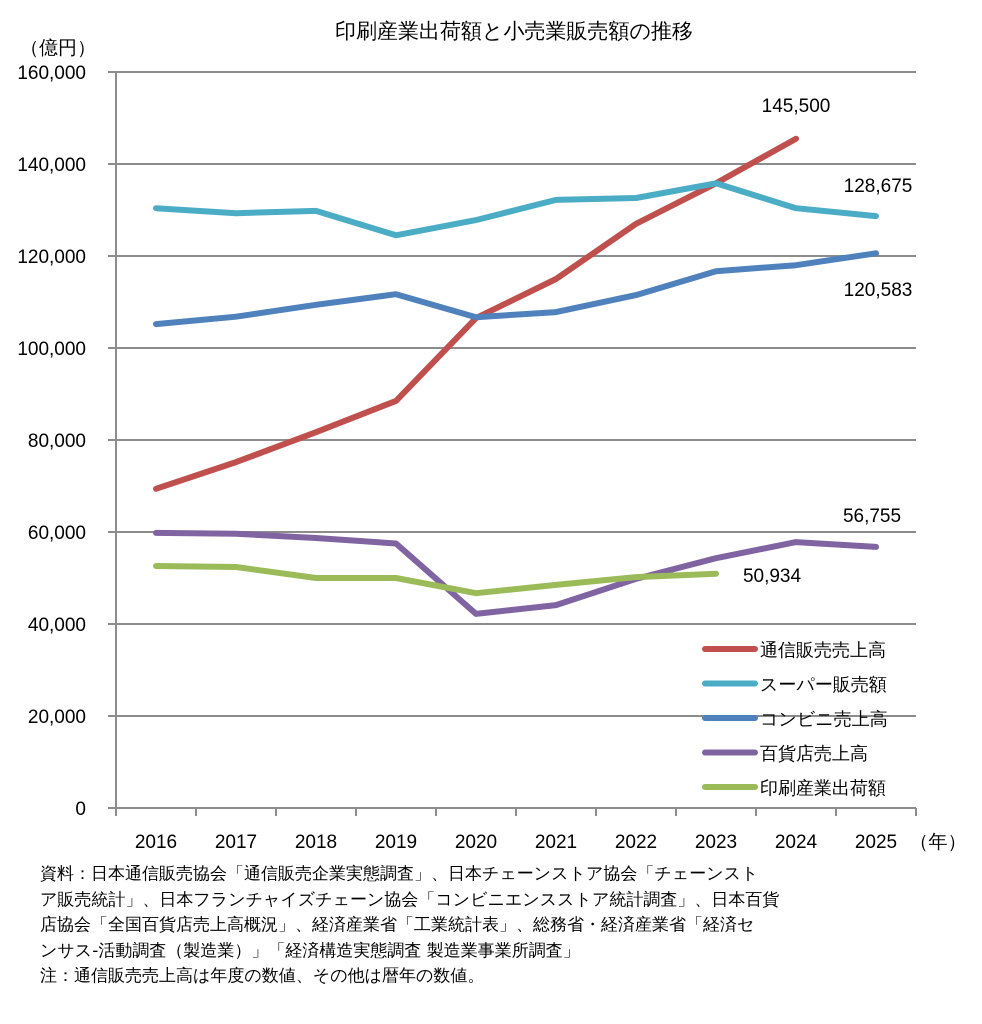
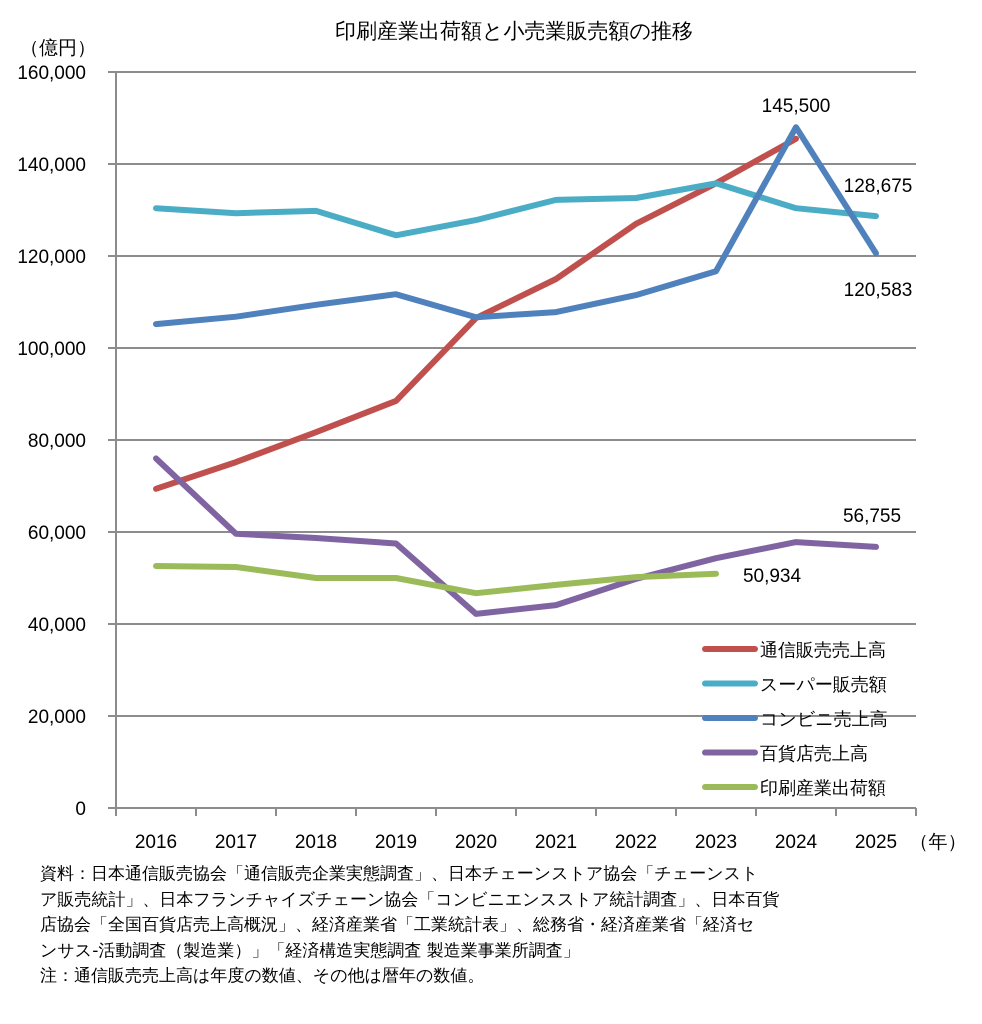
百貨店売上高/2016: 60000 -> 76000
コンビニ売上高/2024: 118000 -> 148000
